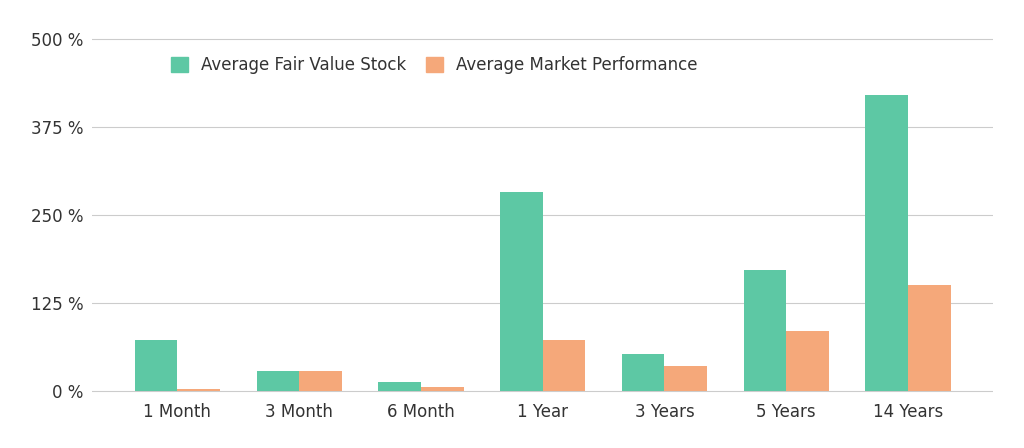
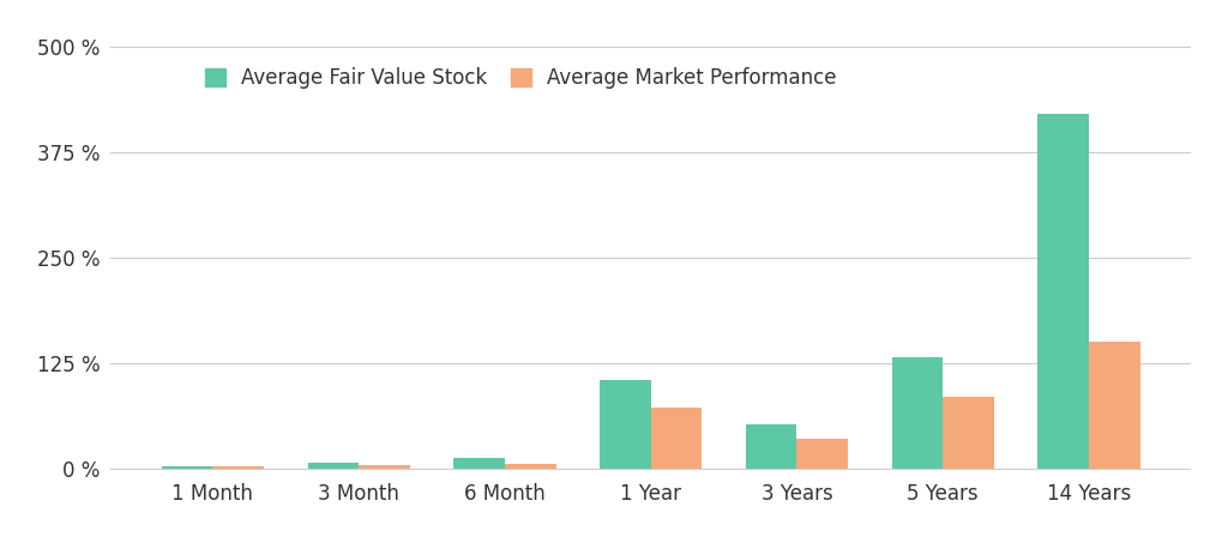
Average Fair Value Stock/1 Month: 72 % -> 3 %
Average Fair Value Stock/3 Month: 28 % -> 7 %
Average Market Performance/3 Month: 28 % -> 4 %
Average Fair Value Stock/1 Year: 282 % -> 105 %
Average Fair Value Stock/5 Years: 172 % -> 132 %
